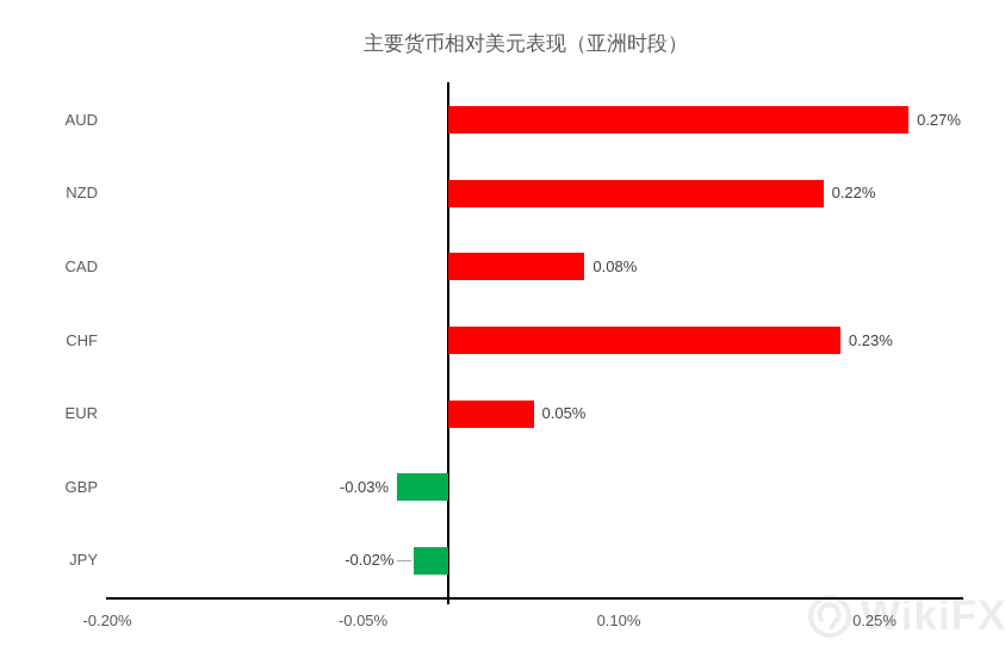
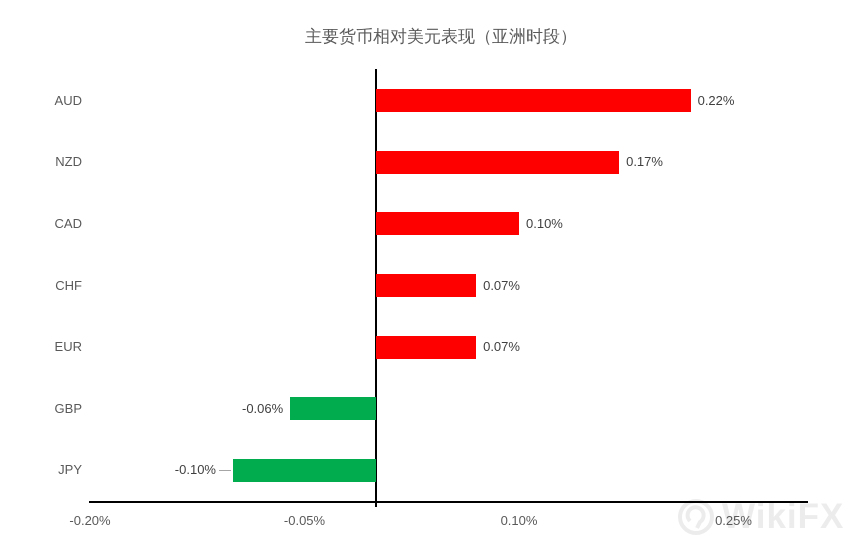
AUD: 0.27% -> 0.22%
NZD: 0.22% -> 0.17%
CAD: 0.08% -> 0.10%
CHF: 0.23% -> 0.07%
EUR: 0.05% -> 0.07%
GBP: -0.03% -> -0.06%
JPY: -0.02% -> -0.10%
